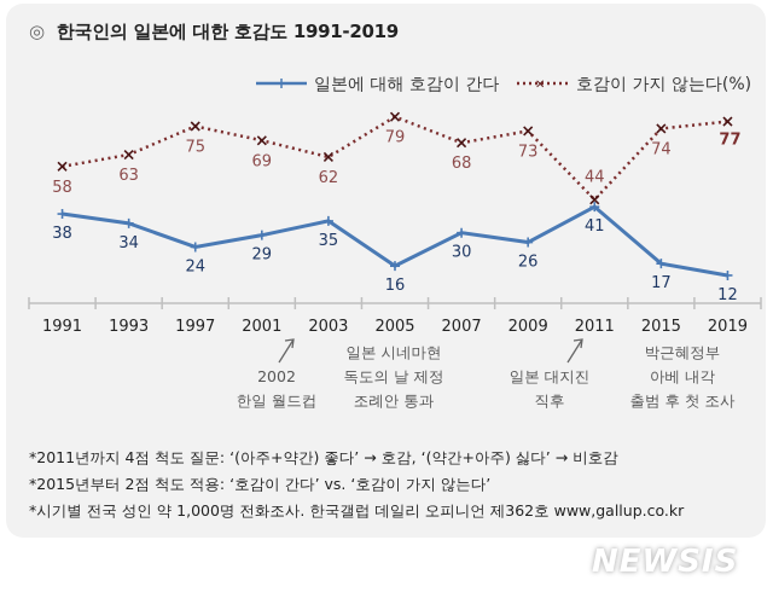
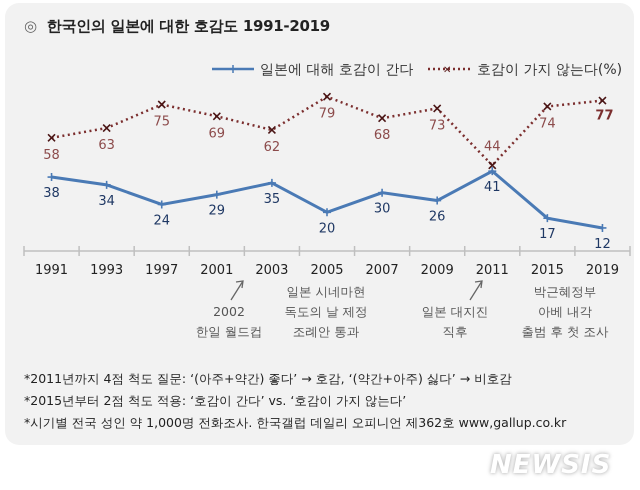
일본에 대해 호감이 간다/2005: 16 -> 20
